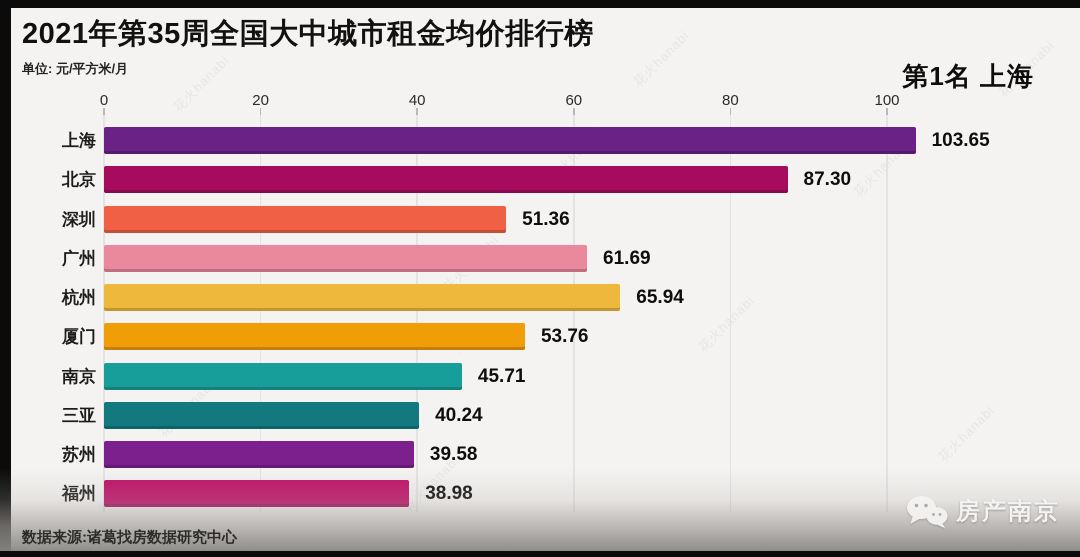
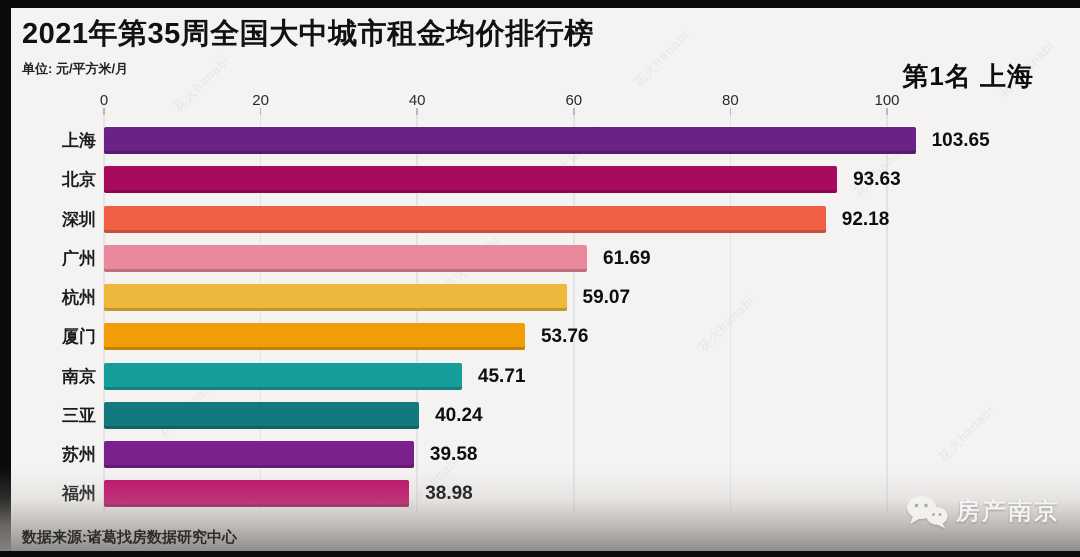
北京: 87.30 -> 93.63
深圳: 51.36 -> 92.18
杭州: 65.94 -> 59.07
